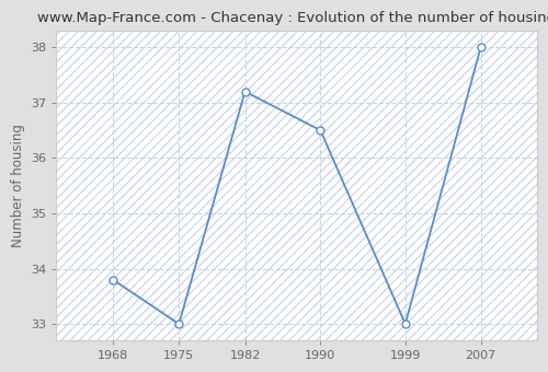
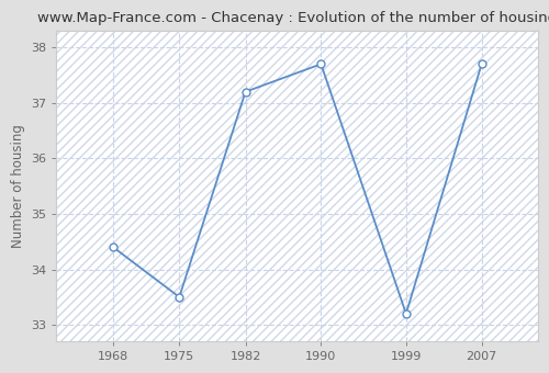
1968: 33.8 -> 34.4
1975: 33.0 -> 33.5
1990: 36.5 -> 37.7
1999: 33.0 -> 33.2
2007: 38.0 -> 37.7
